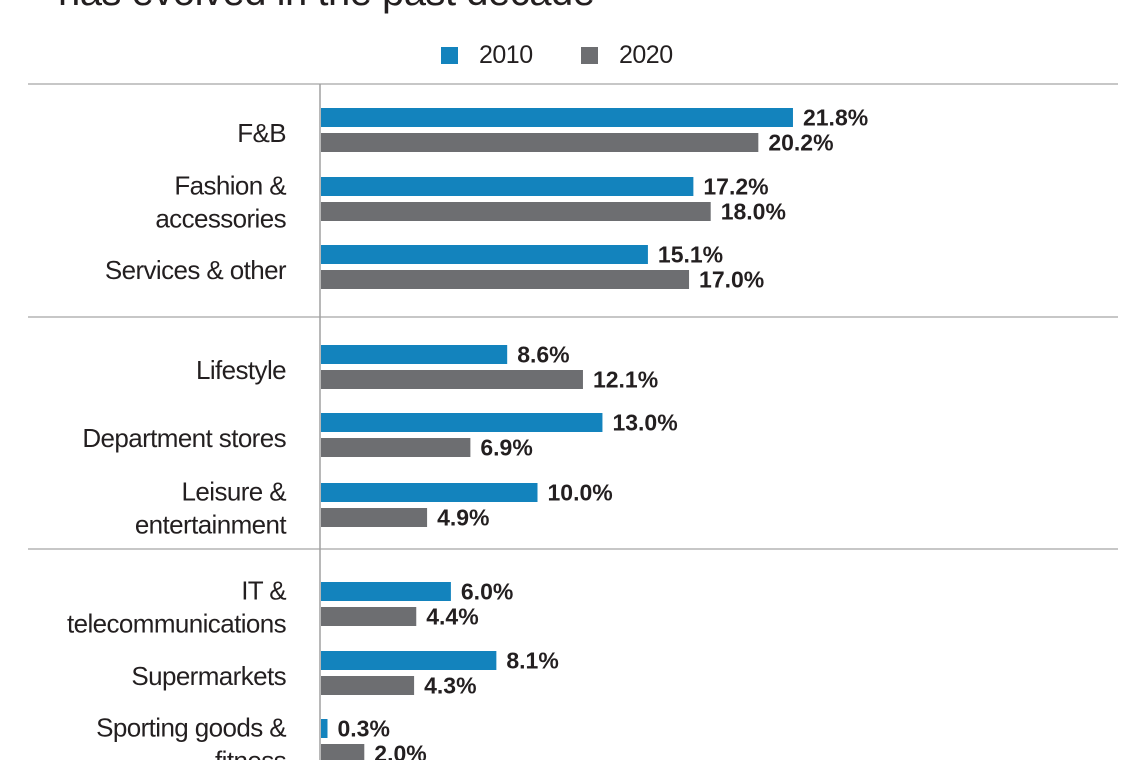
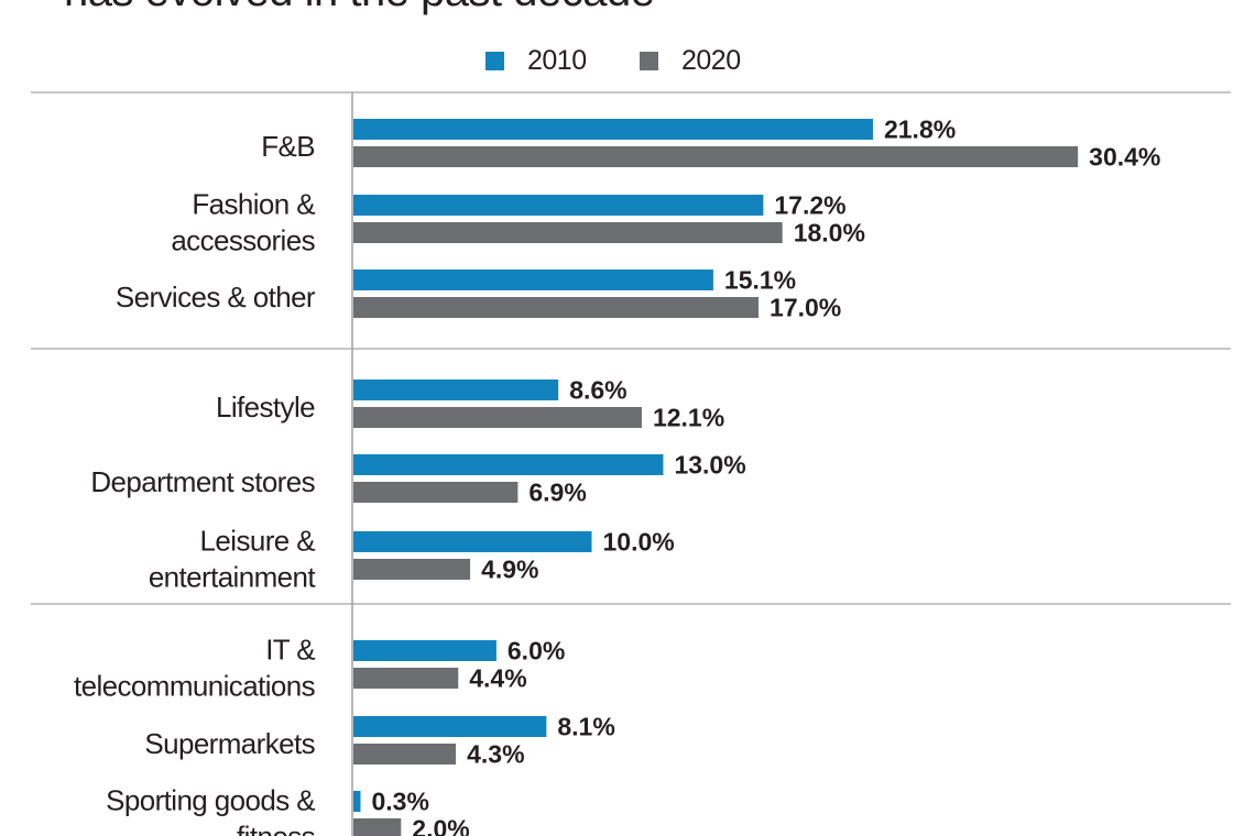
2020/F&B: 20.2% -> 30.4%
